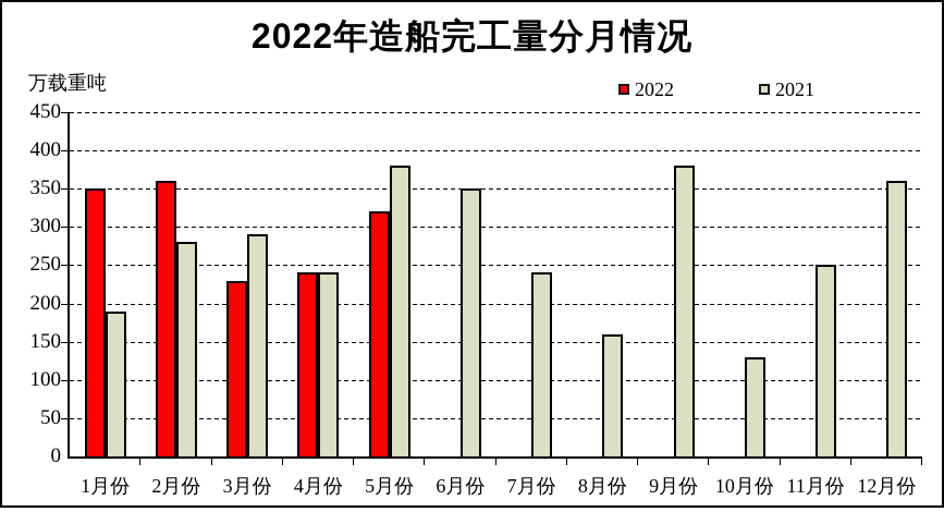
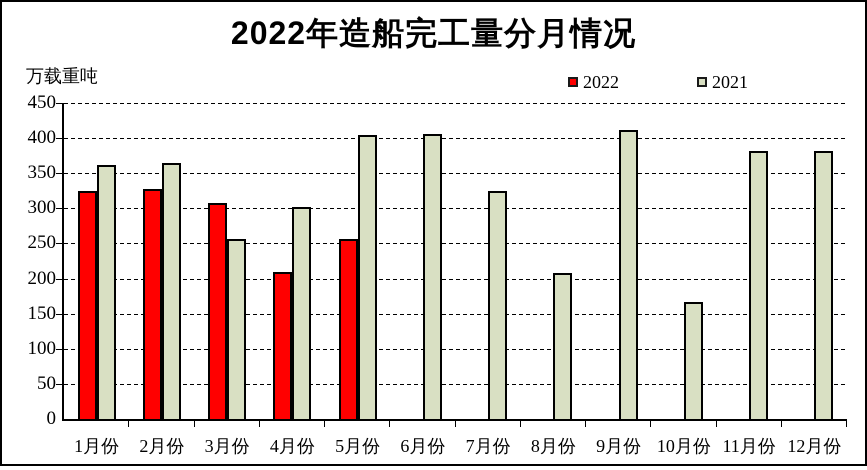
2022/1月份: 350 -> 320
2021/1月份: 190 -> 360
2022/2月份: 360 -> 330
2021/2月份: 280 -> 360
2022/3月份: 230 -> 310
2021/3月份: 290 -> 260
2022/4月份: 240 -> 210
2021/4月份: 240 -> 300
2022/5月份: 320 -> 260
2021/5月份: 380 -> 400
2021/6月份: 350 -> 410
2021/7月份: 240 -> 320
2021/8月份: 160 -> 210
2021/9月份: 380 -> 410
2021/10月份: 130 -> 170
2021/11月份: 250 -> 380
2021/12月份: 360 -> 380
